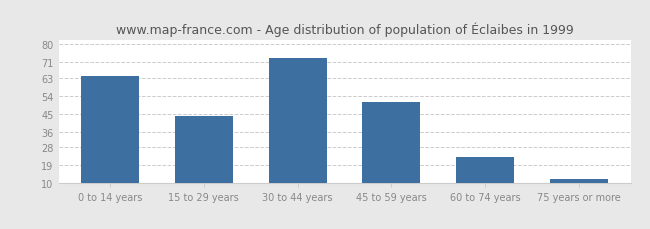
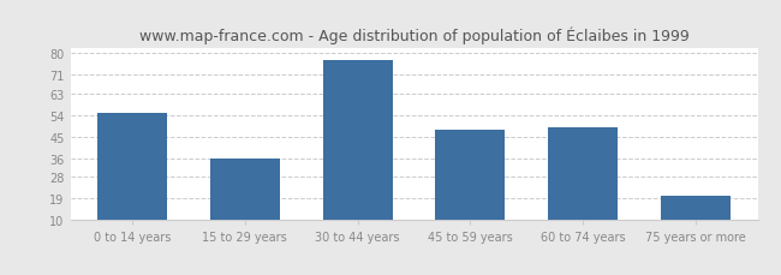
0 to 14 years: 64 -> 55
15 to 29 years: 44 -> 36
30 to 44 years: 73 -> 77
45 to 59 years: 51 -> 48
60 to 74 years: 23 -> 49
75 years or more: 12 -> 20
